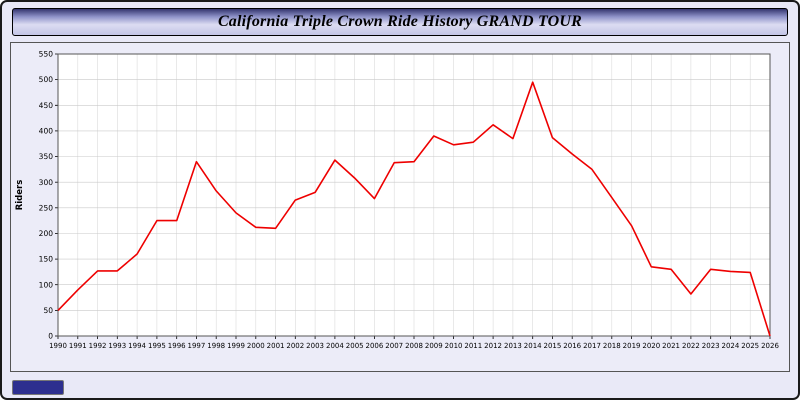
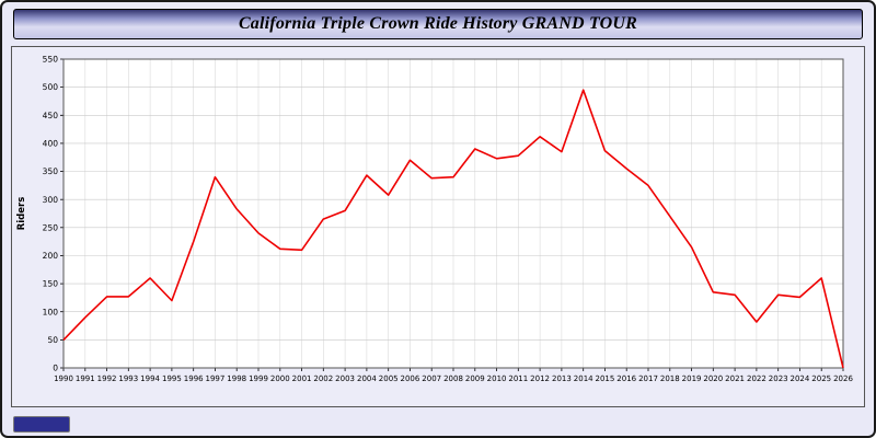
1995: 220 -> 120
2006: 270 -> 370
2025: 120 -> 160
